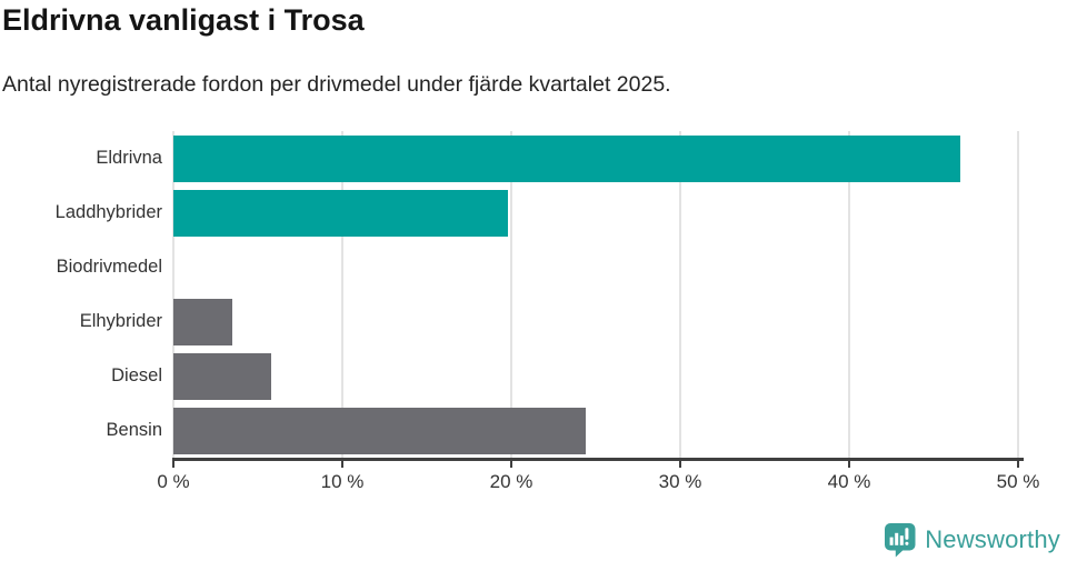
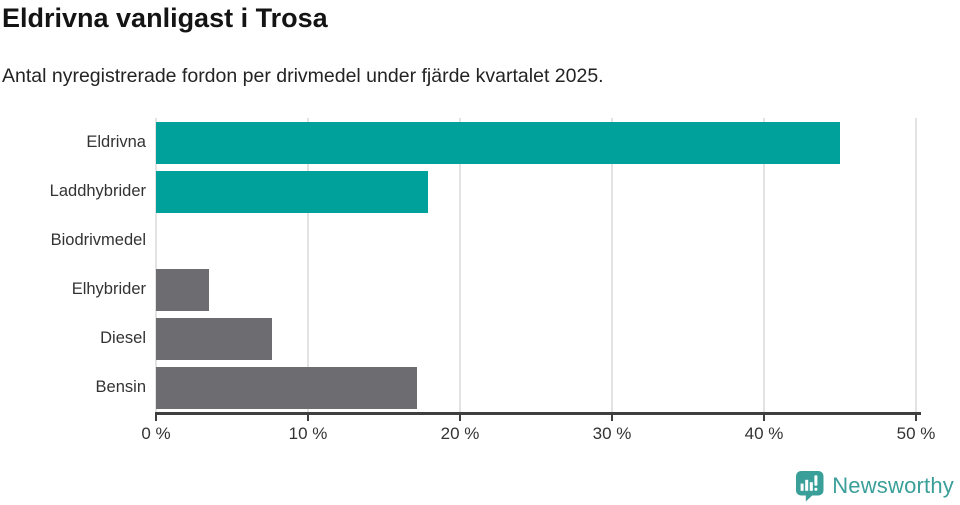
Eldrivna: 46.6% -> 45.0%
Laddhybrider: 19.8% -> 17.9%
Diesel: 5.8% -> 7.6%
Bensin: 24.4% -> 17.2%
